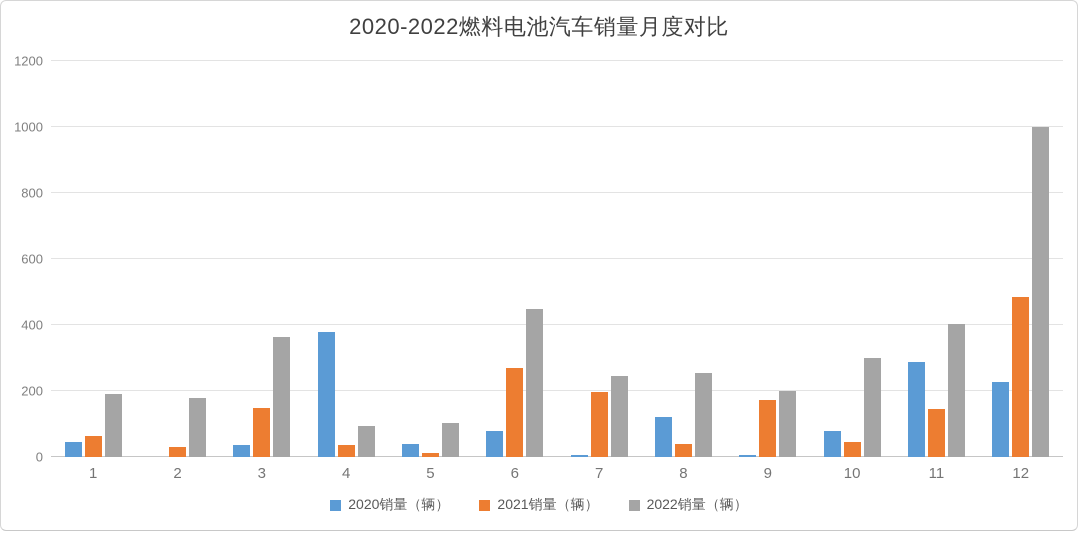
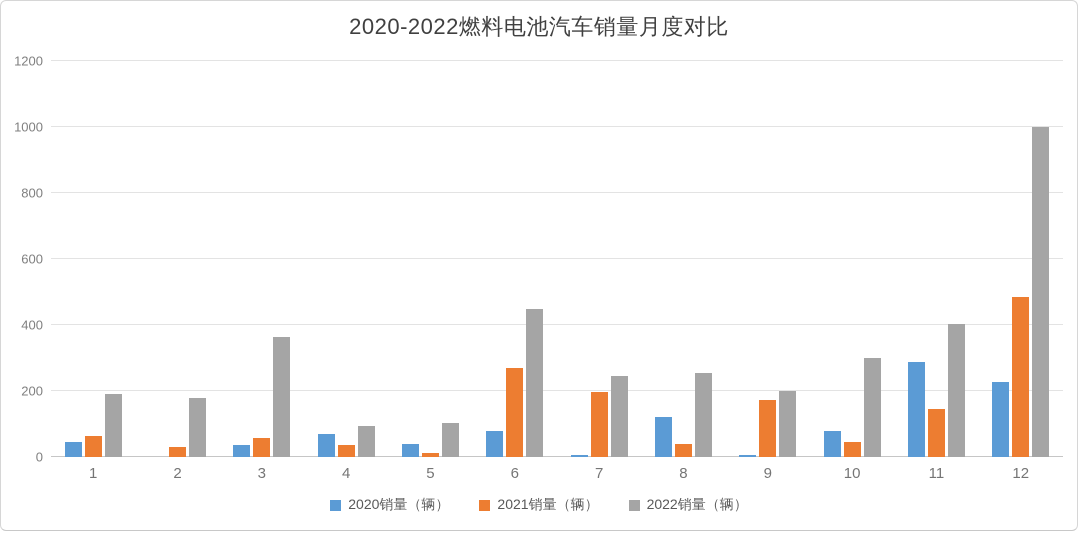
2021销量（辆）/3: 150 -> 60
2020销量（辆）/4: 380 -> 70
